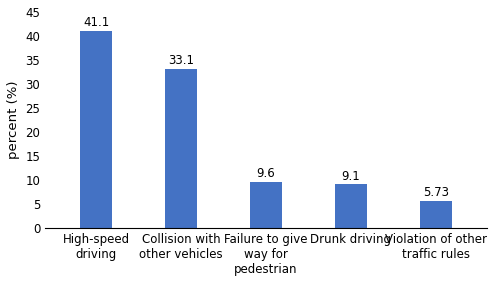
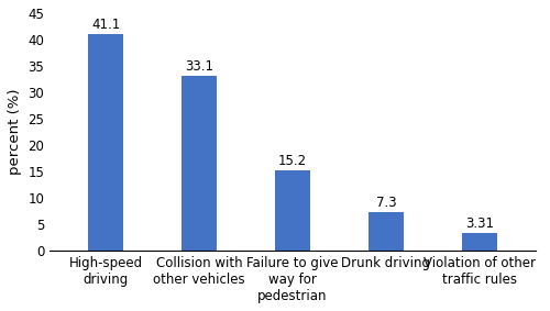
Failure to give way for pedestrian: 9.6 -> 15.2
Drunk driving: 9.1 -> 7.3
Violation of other traffic rules: 5.73 -> 3.31
